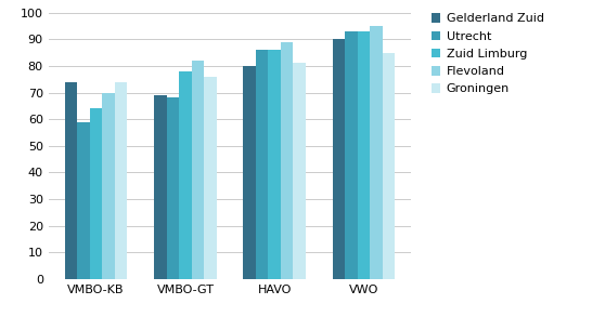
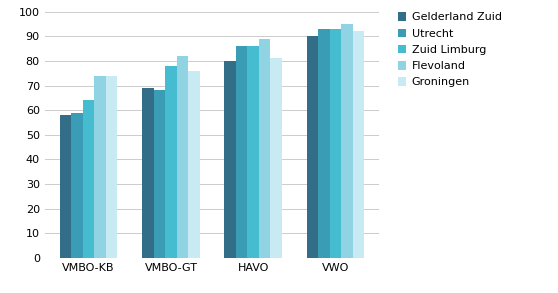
Gelderland Zuid/VMBO-KB: 74 -> 58
Flevoland/VMBO-KB: 70 -> 74
Groningen/VWO: 85 -> 92
